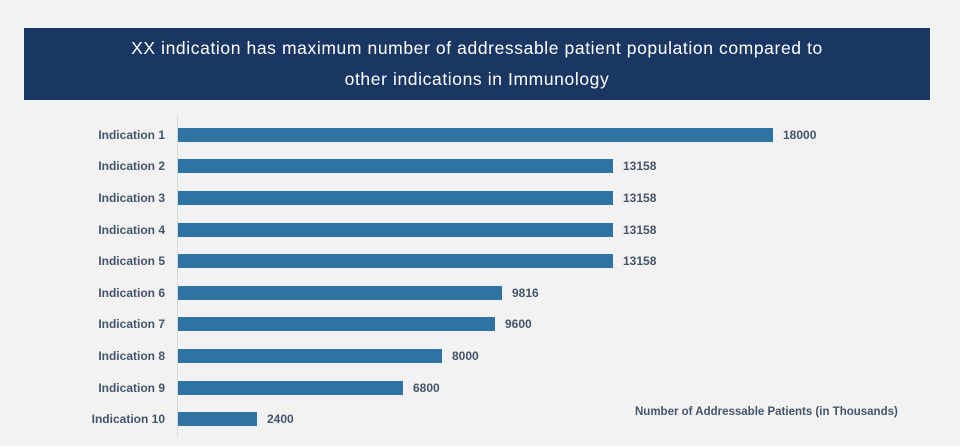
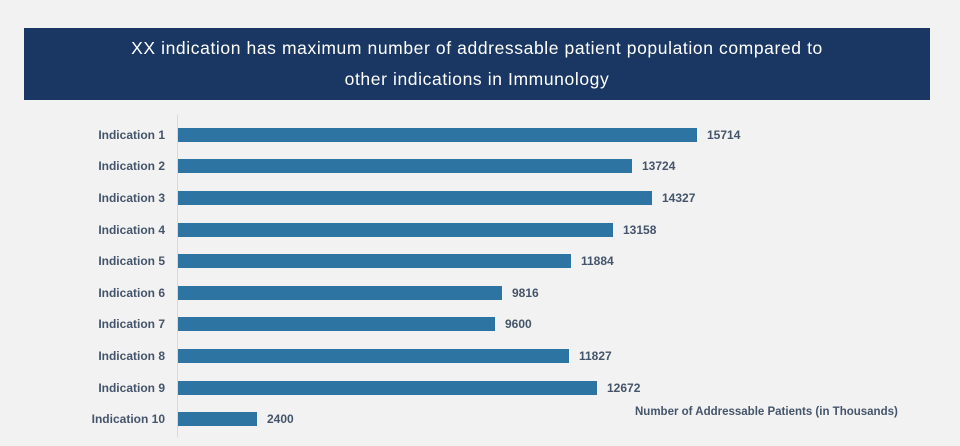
Indication 1: 18000 -> 15714
Indication 2: 13158 -> 13724
Indication 3: 13158 -> 14327
Indication 5: 13158 -> 11884
Indication 8: 8000 -> 11827
Indication 9: 6800 -> 12672
